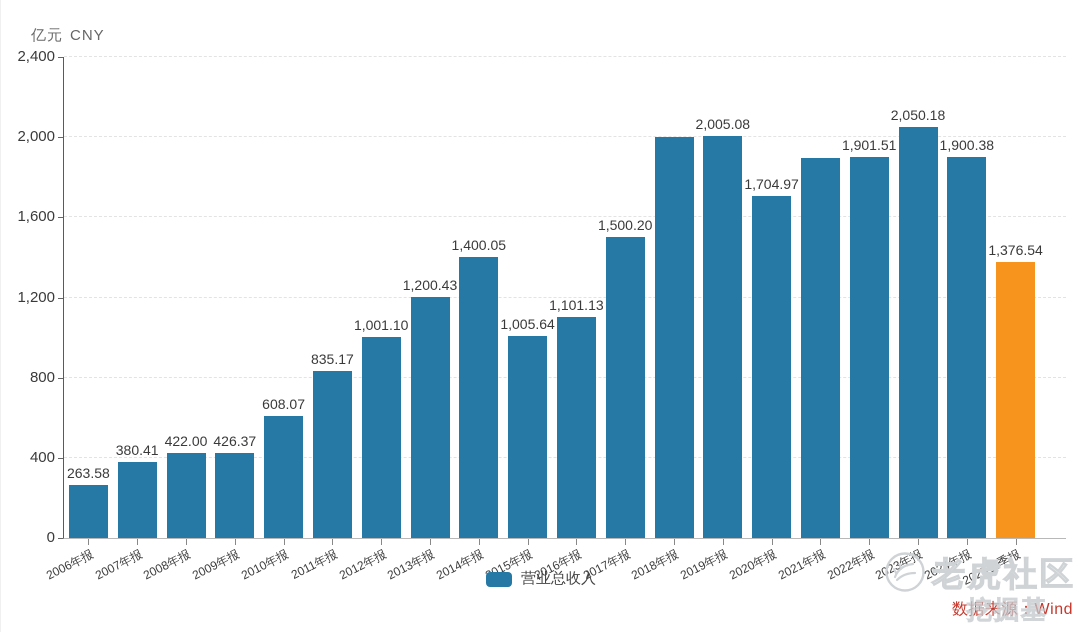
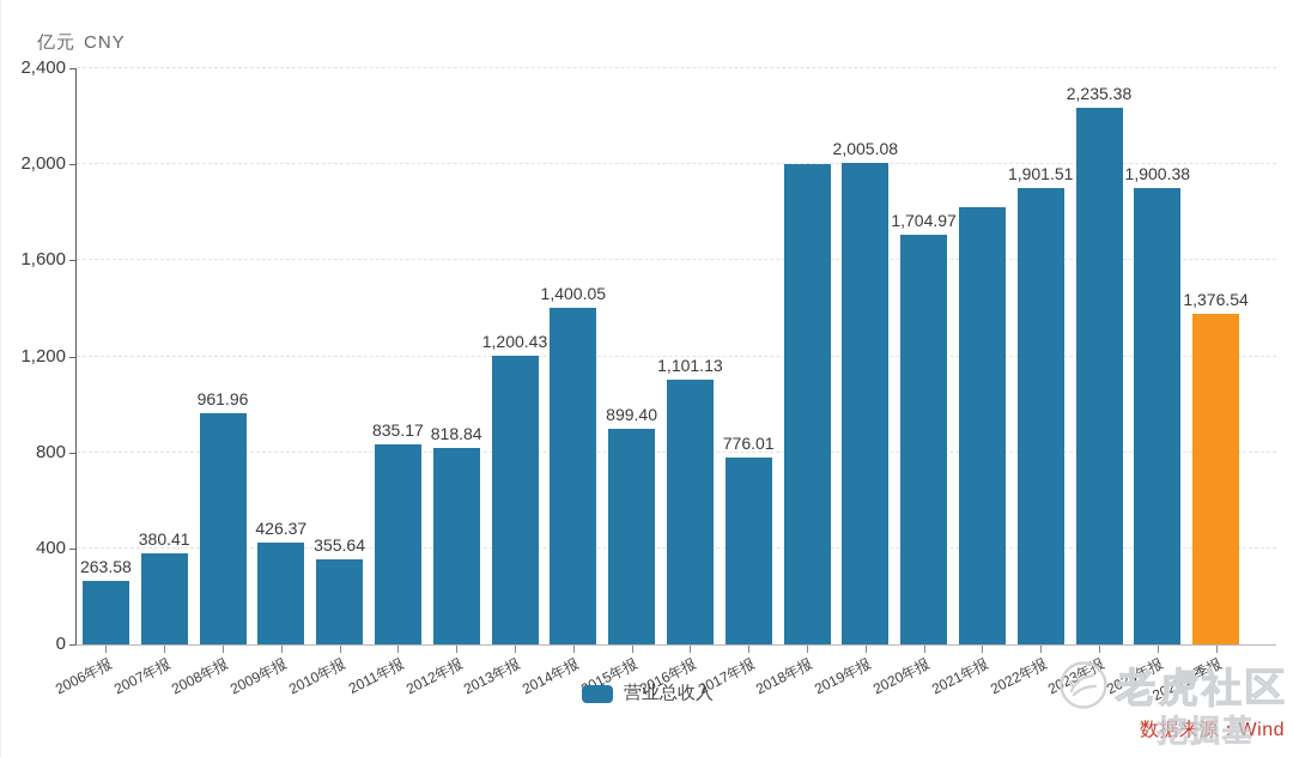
2008年报: 422.00 -> 961.96
2010年报: 608.07 -> 355.64
2012年报: 1,001.10 -> 818.84
2015年报: 1,005.64 -> 899.40
2017年报: 1,500.20 -> 776.01
2021年报: 1900 -> 1820
2023年报: 2,050.18 -> 2,235.38
